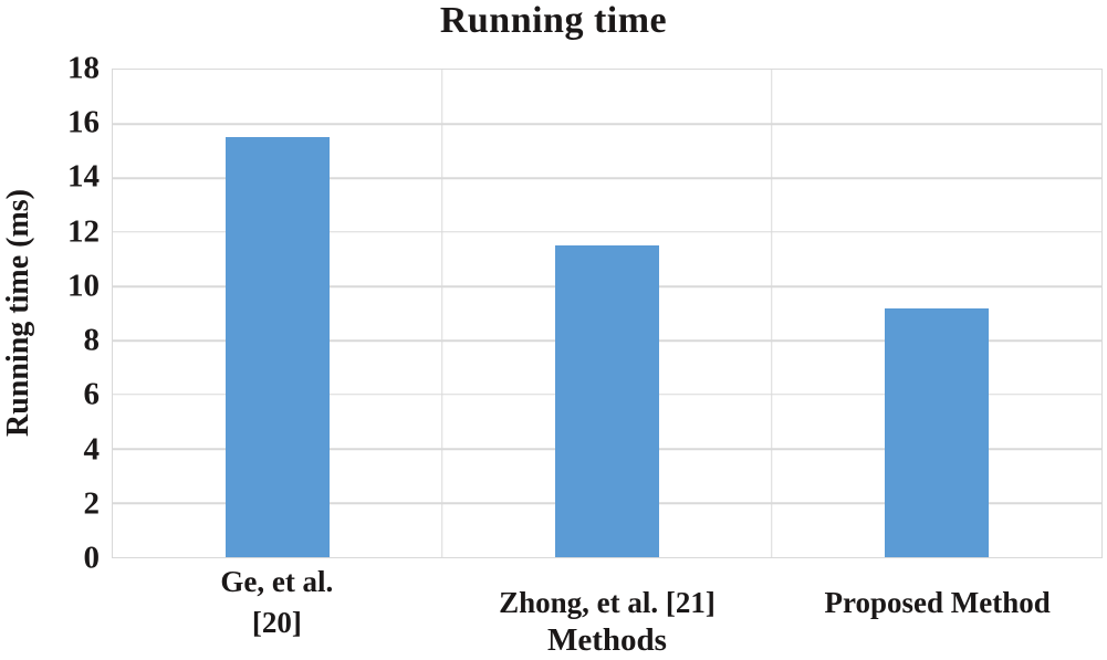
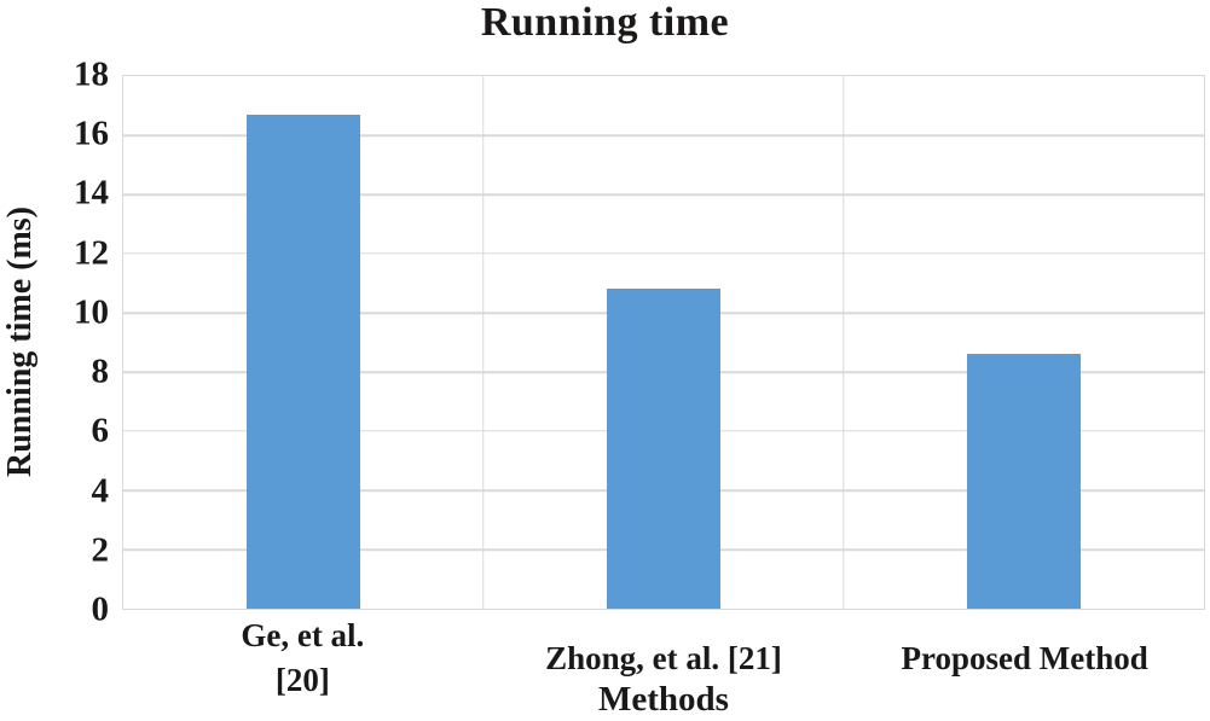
Ge, et al. [20]: 15.5 -> 16.7
Zhong, et al. [21]: 11.5 -> 10.8
Proposed Method: 9.2 -> 8.6
